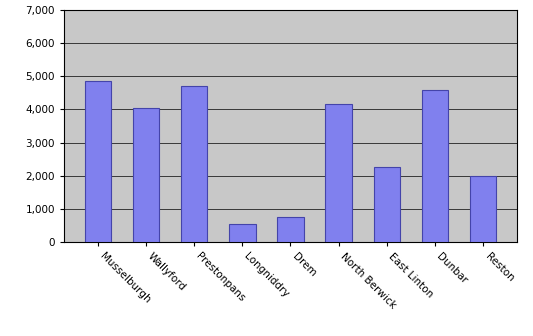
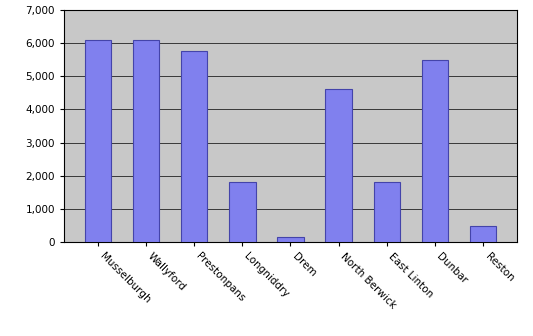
Musselburgh: 4,850 -> 6,100
Wallyford: 4,050 -> 6,100
Prestonpans: 4,700 -> 5,750
Longniddry: 550 -> 1,800
Drem: 750 -> 150
North Berwick: 4,150 -> 4,620
East Linton: 2,250 -> 1,800
Dunbar: 4,600 -> 5,500
Reston: 2,000 -> 480
